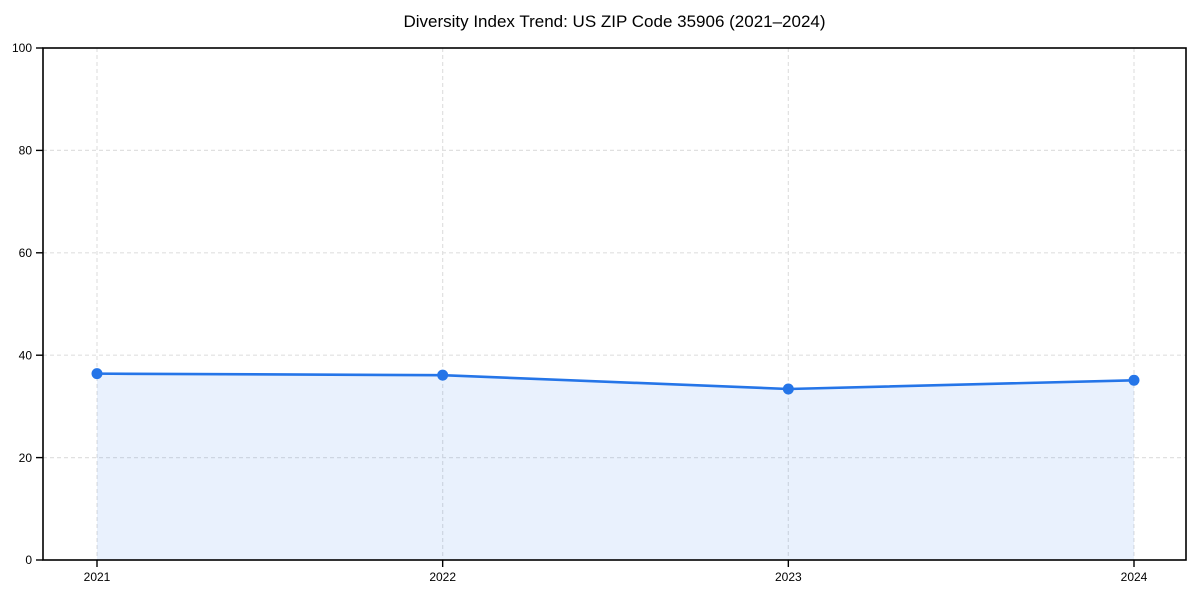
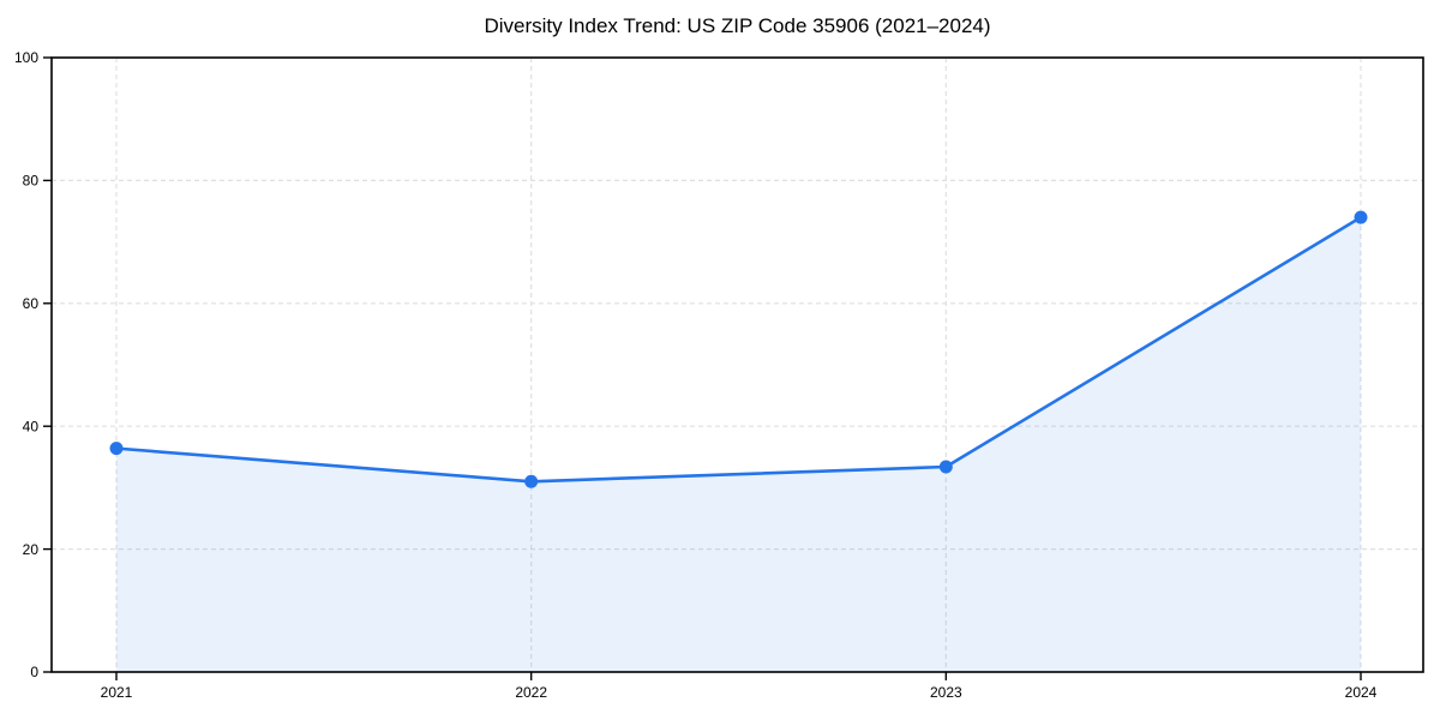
2022: 36 -> 31
2024: 35 -> 74
